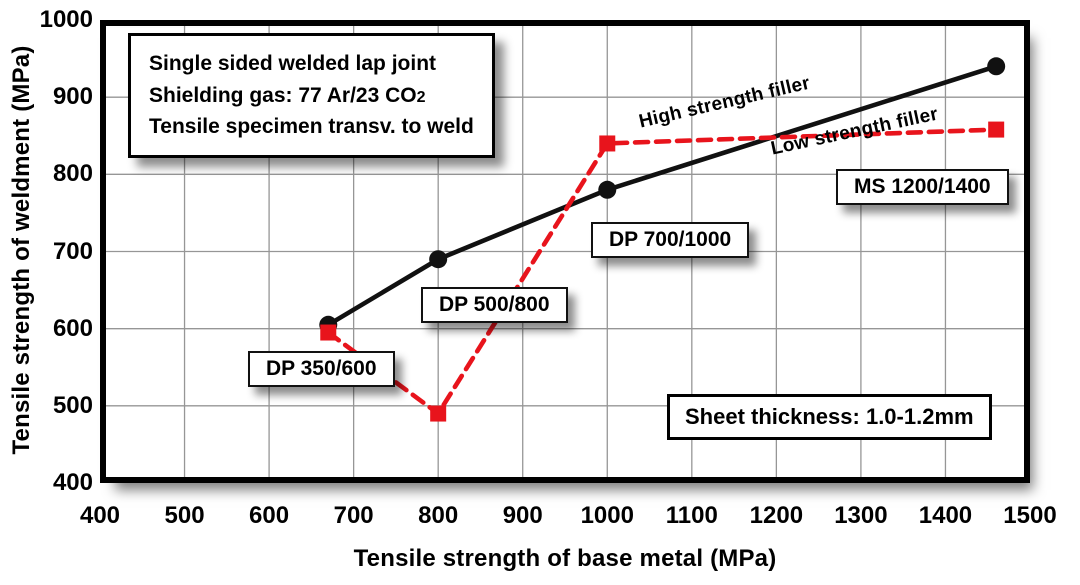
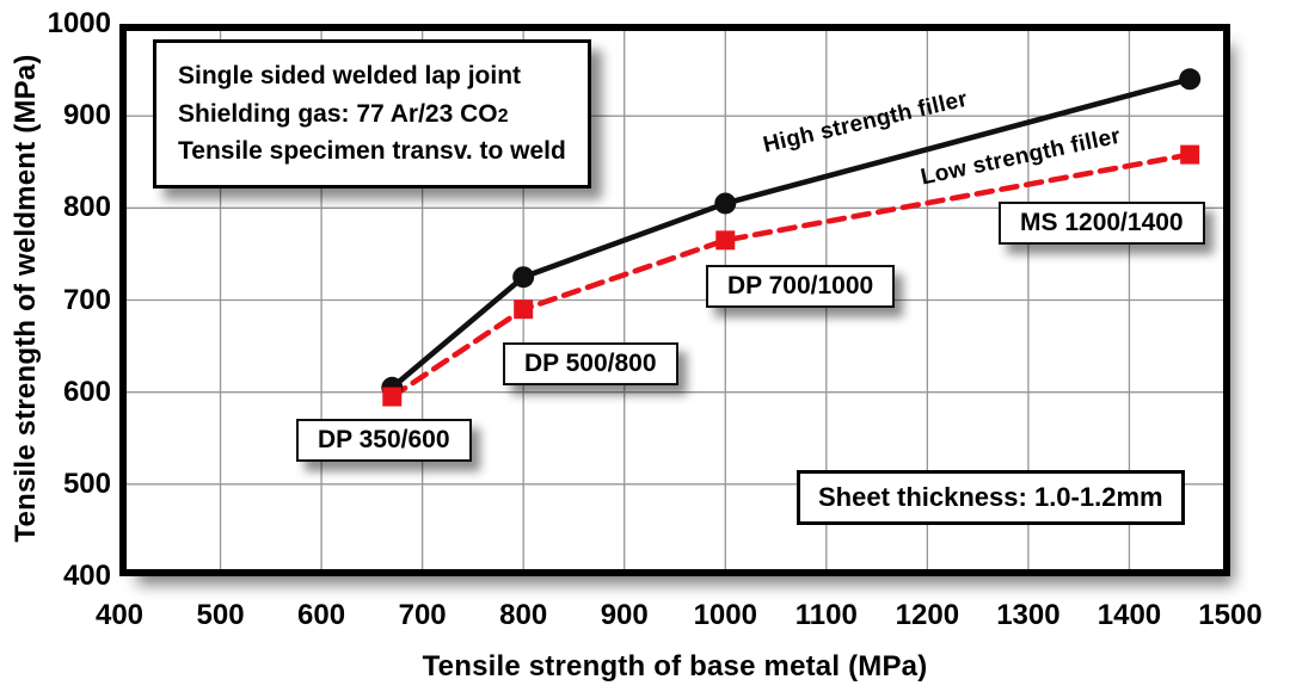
High strength filler/800: 690 -> 720
Low strength filler/800: 490 -> 690
High strength filler/1000: 780 -> 800
Low strength filler/1000: 840 -> 760
